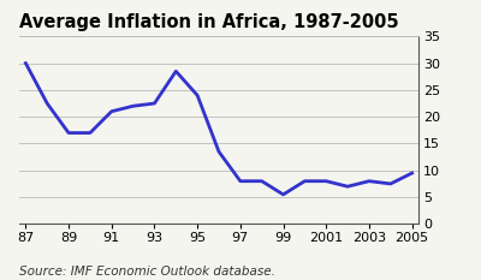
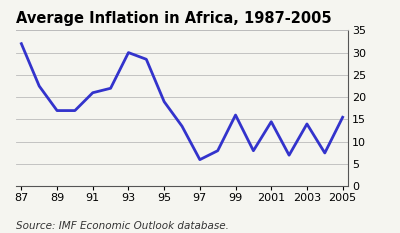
87: 30.0 -> 32.0
93: 22.5 -> 30.0
95: 24.0 -> 19.0
97: 8.0 -> 6.0
99: 5.5 -> 16.0
2001: 8.0 -> 14.5
2003: 8.0 -> 14.0
2005: 9.5 -> 15.5
